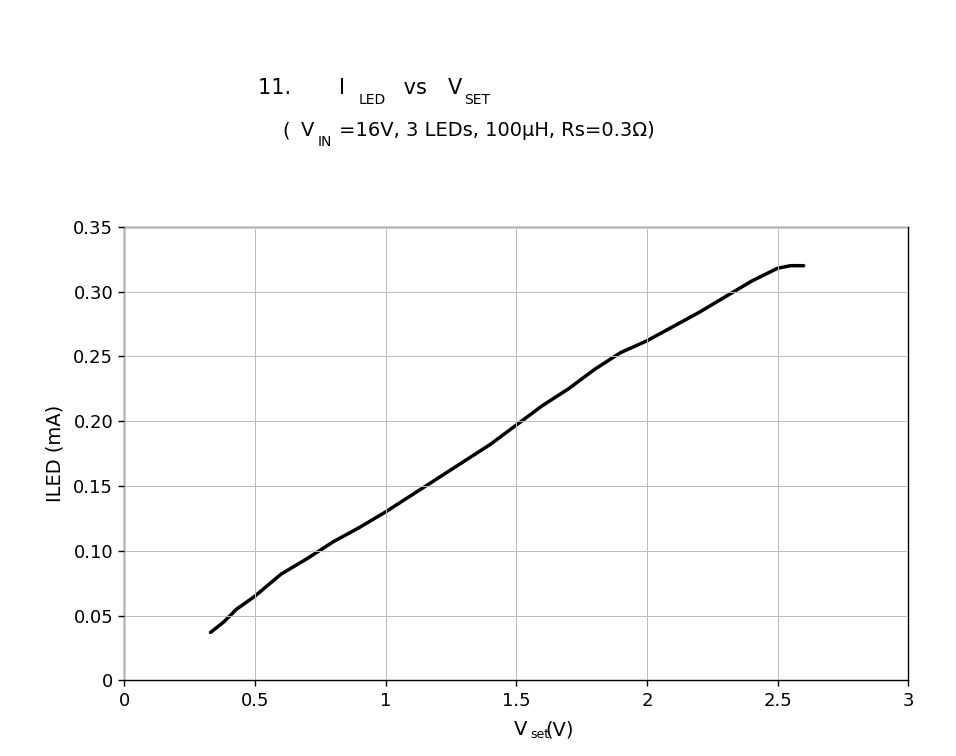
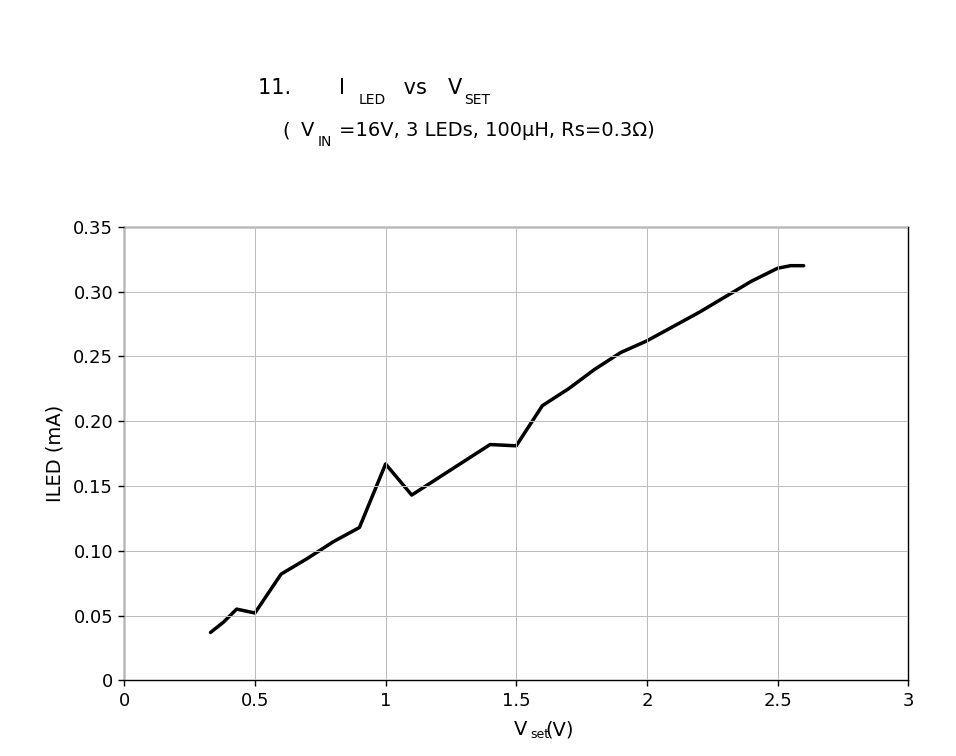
0.5: 0.065 -> 0.052
1: 0.130 -> 0.167
1.5: 0.197 -> 0.181
